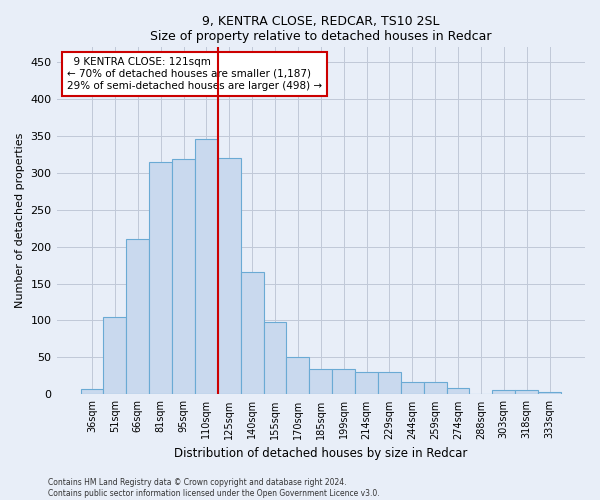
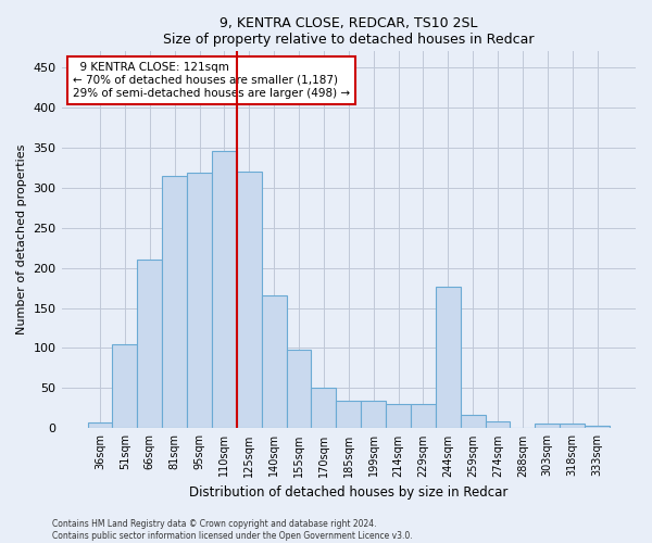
244sqm: 17 -> 176
